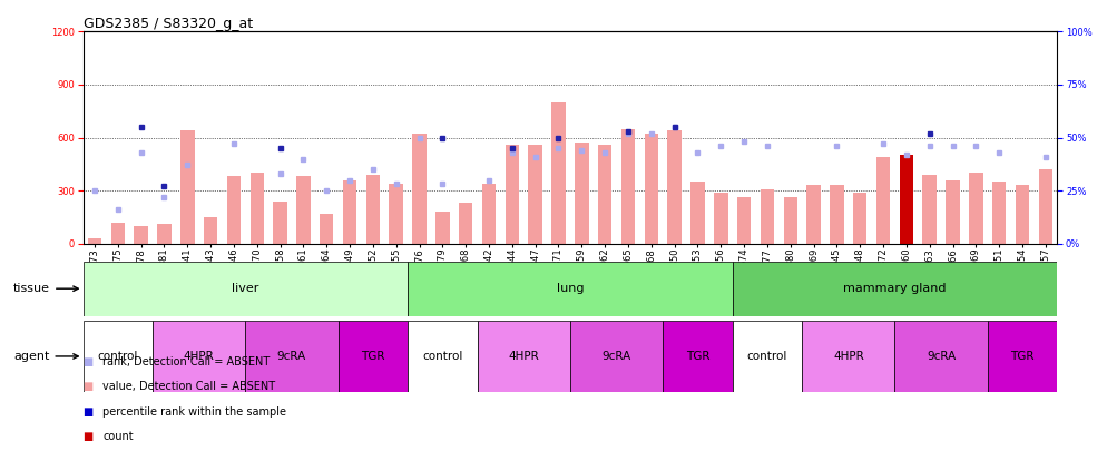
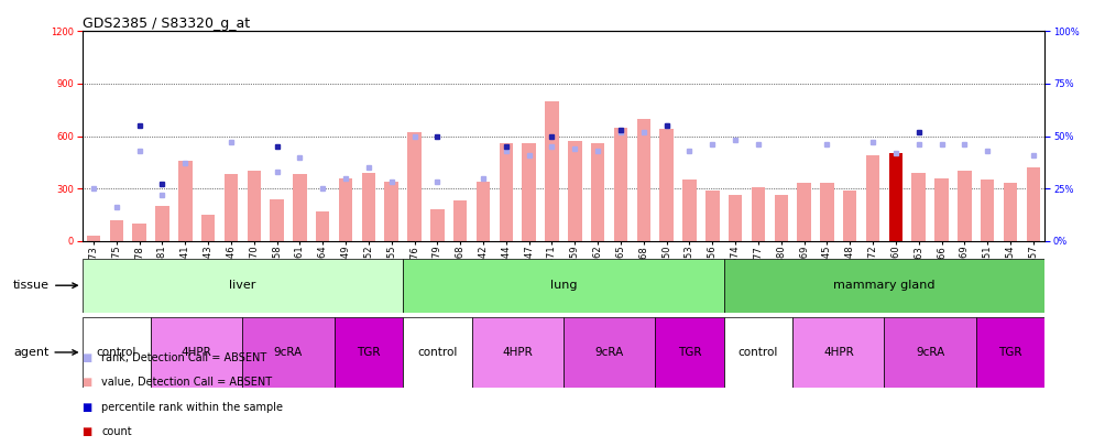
GSM89881: 110 -> 200
GSM89841: 640 -> 460
GSM89868: 620 -> 700
